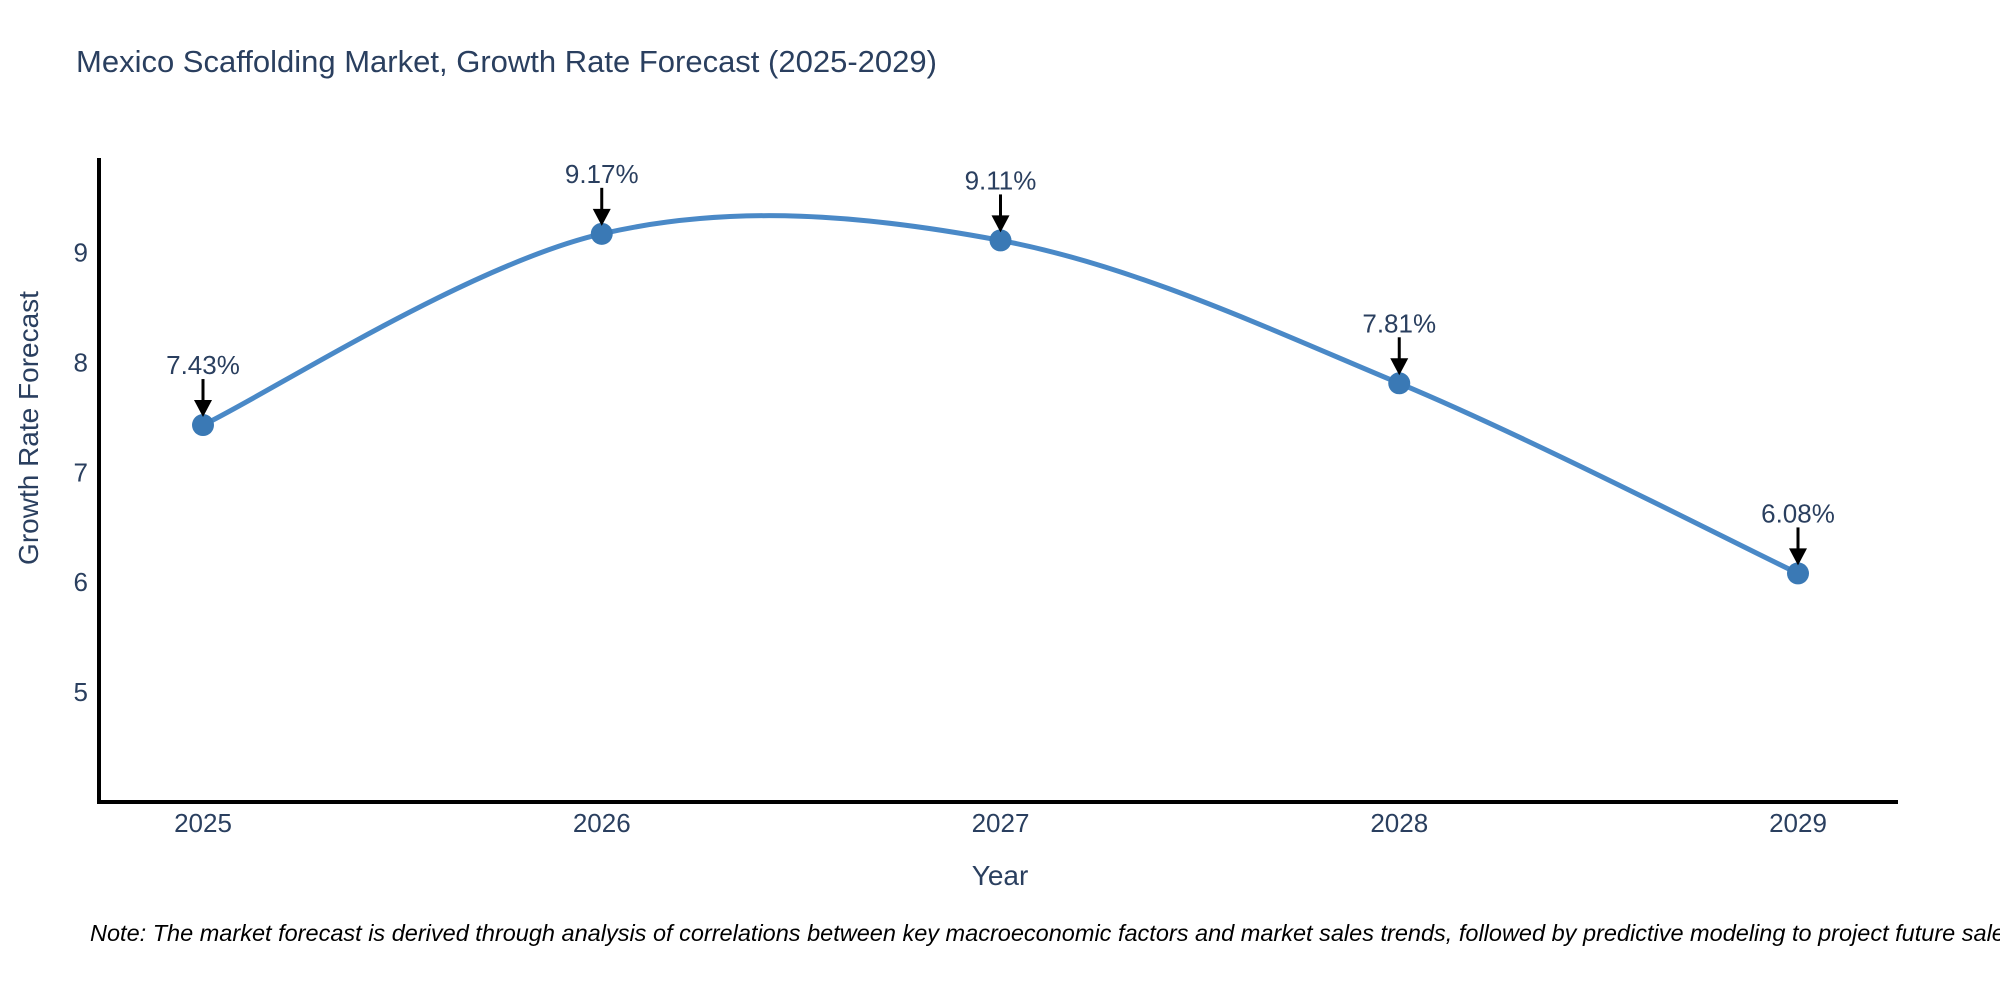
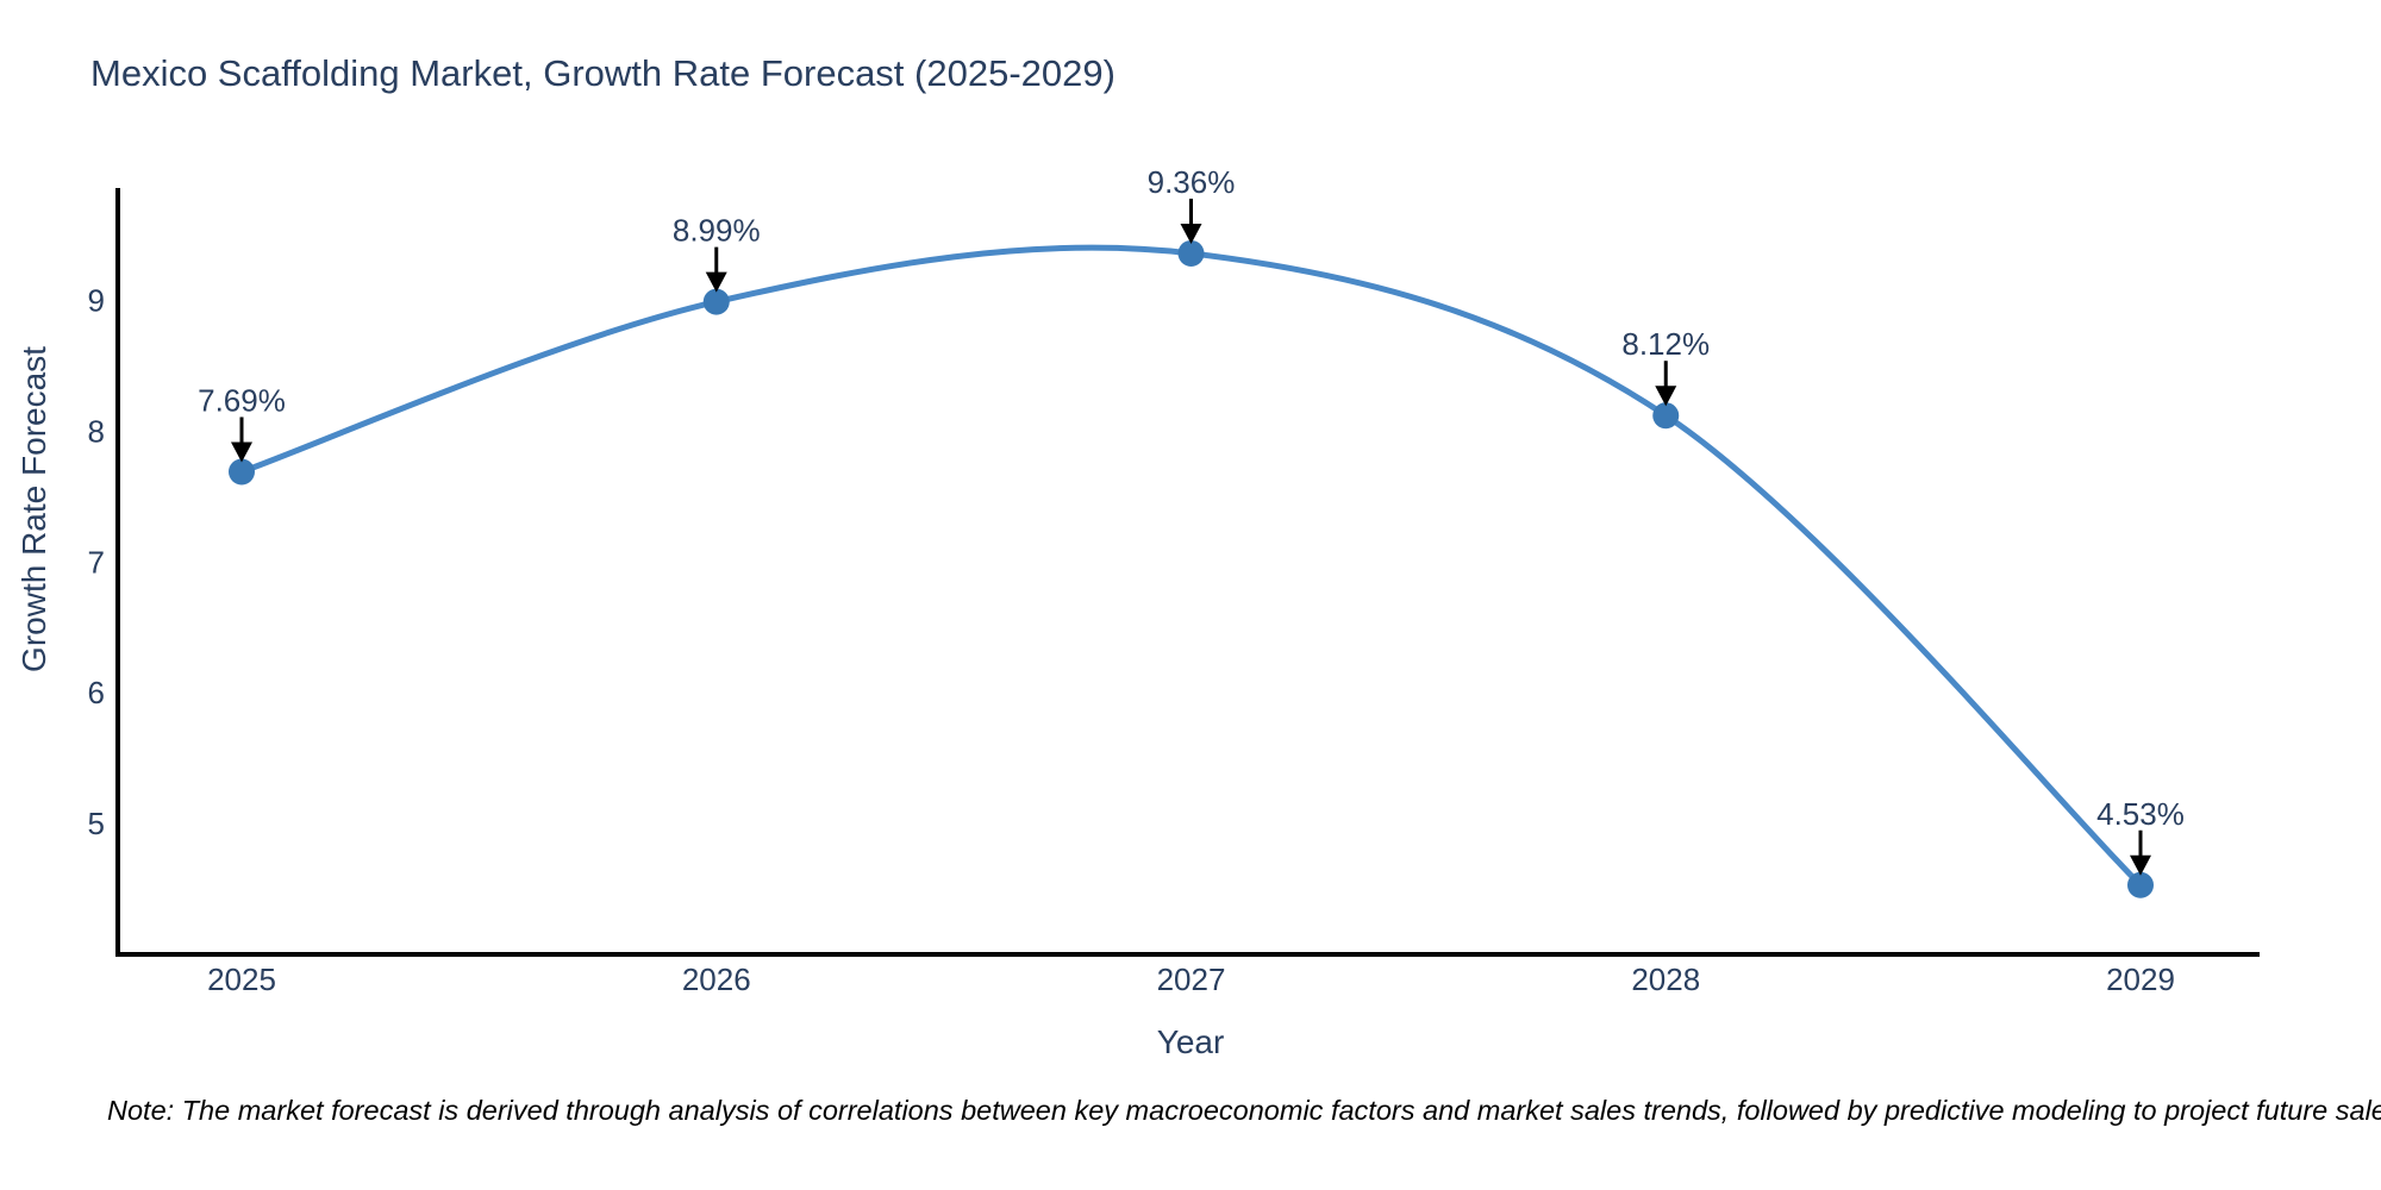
2025: 7.43% -> 7.69%
2026: 9.17% -> 8.99%
2027: 9.11% -> 9.36%
2028: 7.81% -> 8.12%
2029: 6.08% -> 4.53%
